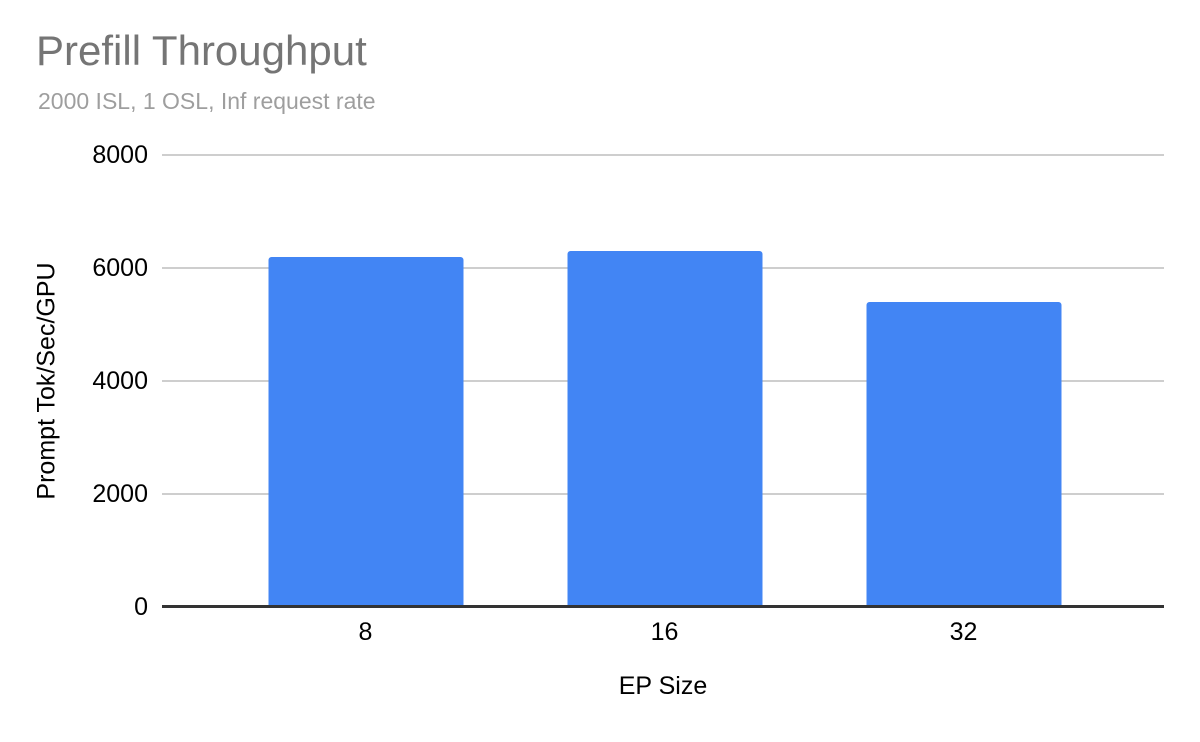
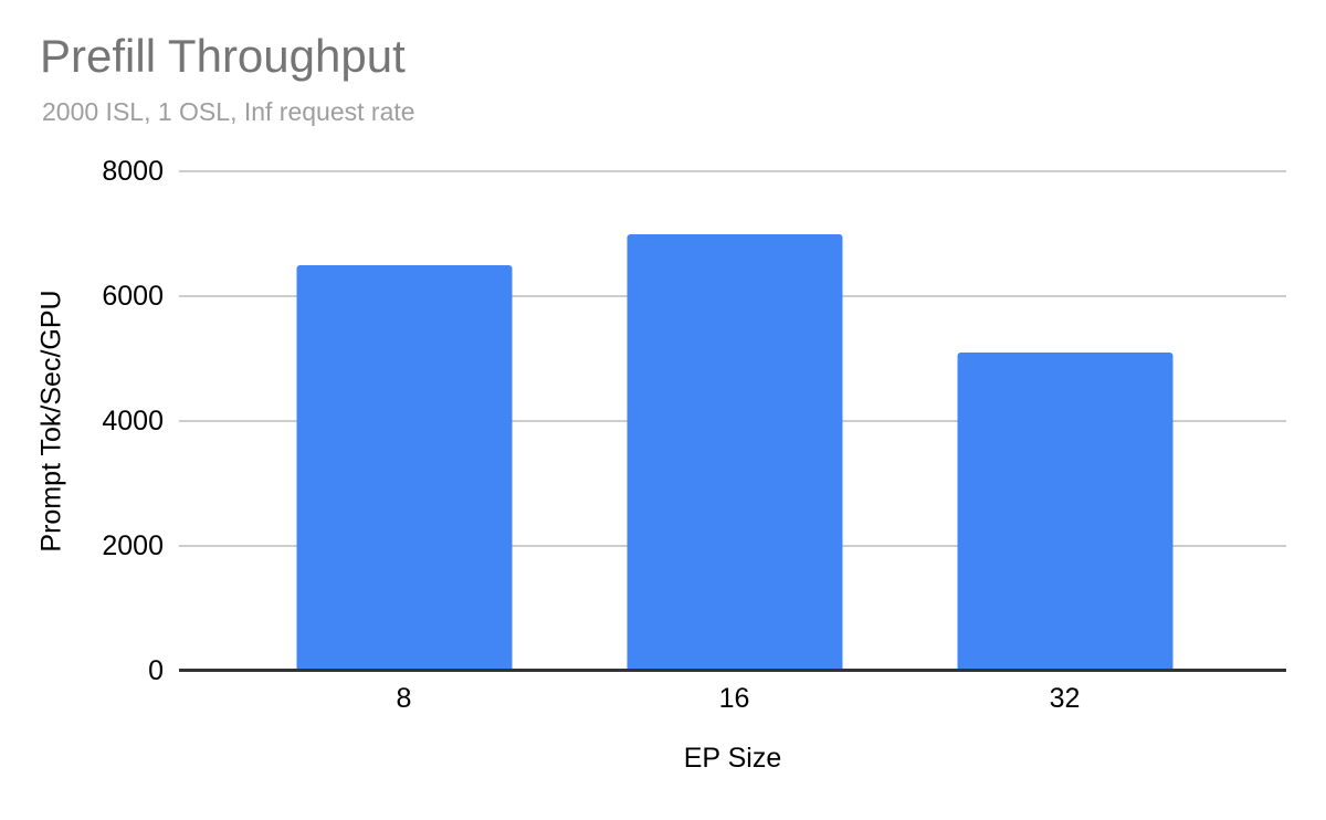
8: 6200 -> 6500
16: 6300 -> 7000
32: 5400 -> 5100
